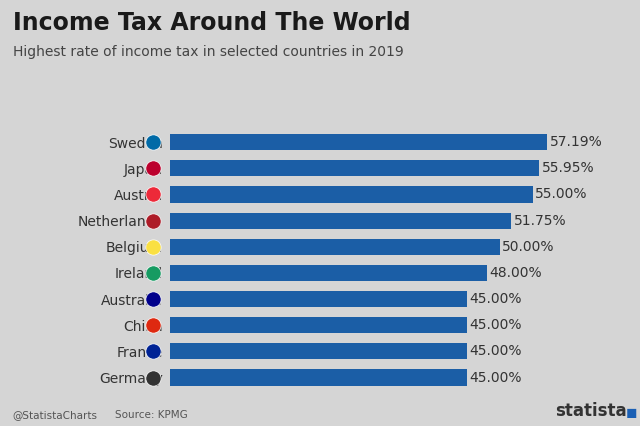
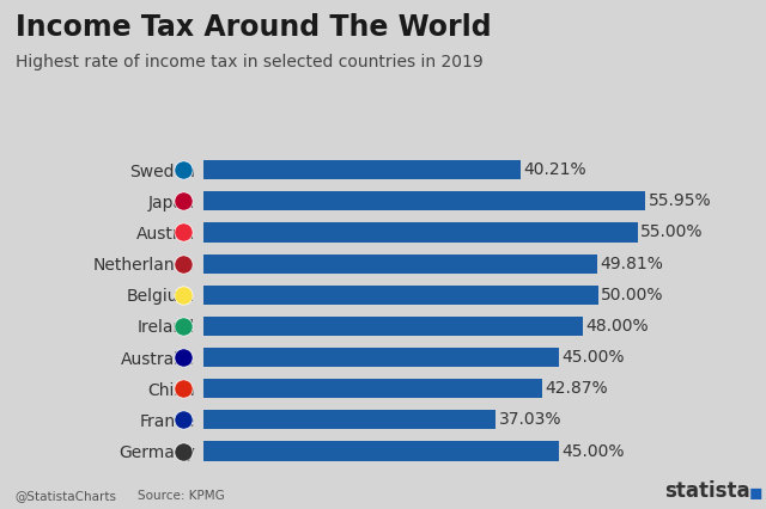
Sweden: 57.19% -> 40.21%
Netherlands: 51.75% -> 49.81%
China: 45.00% -> 42.87%
France: 45.00% -> 37.03%
